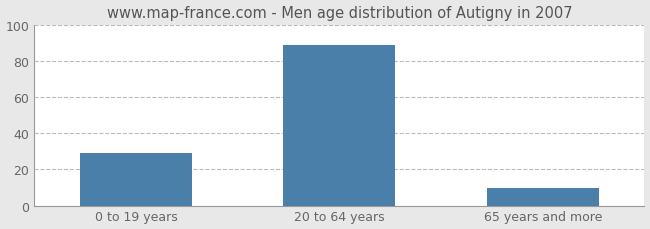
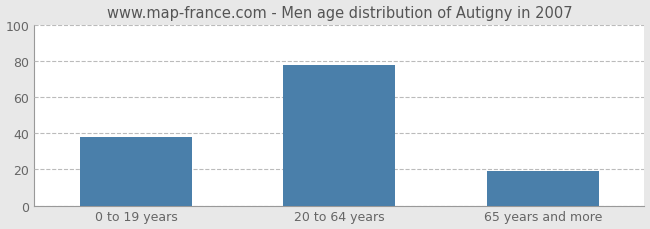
0 to 19 years: 29 -> 38
20 to 64 years: 89 -> 78
65 years and more: 10 -> 19
